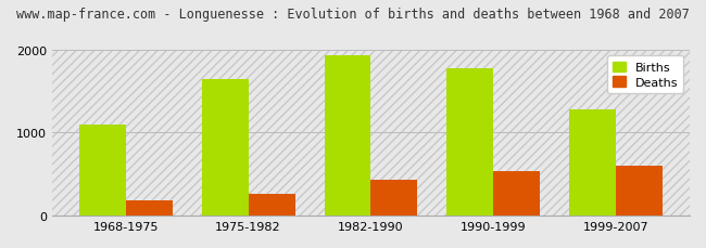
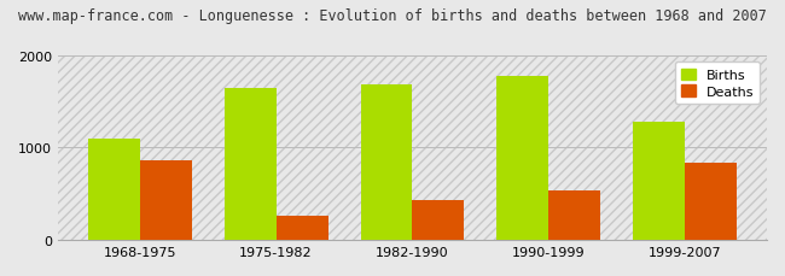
Deaths/1968-1975: 180 -> 860
Births/1982-1990: 1930 -> 1680
Deaths/1999-2007: 600 -> 840
